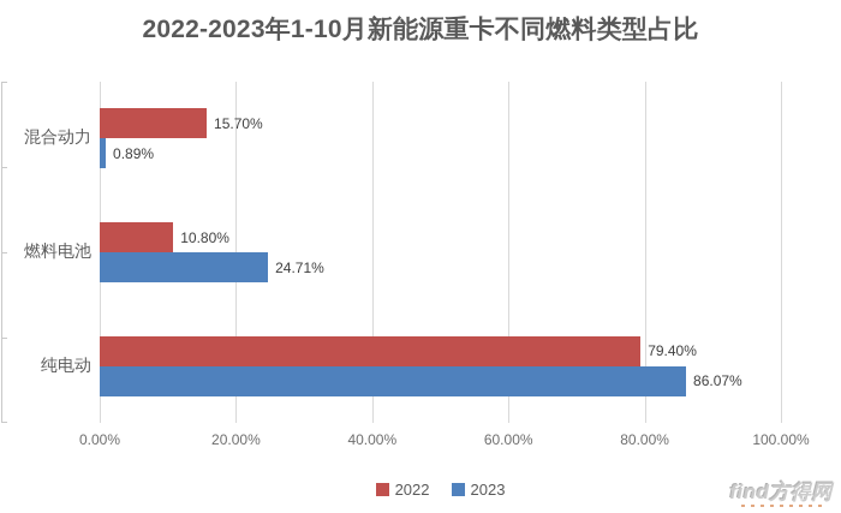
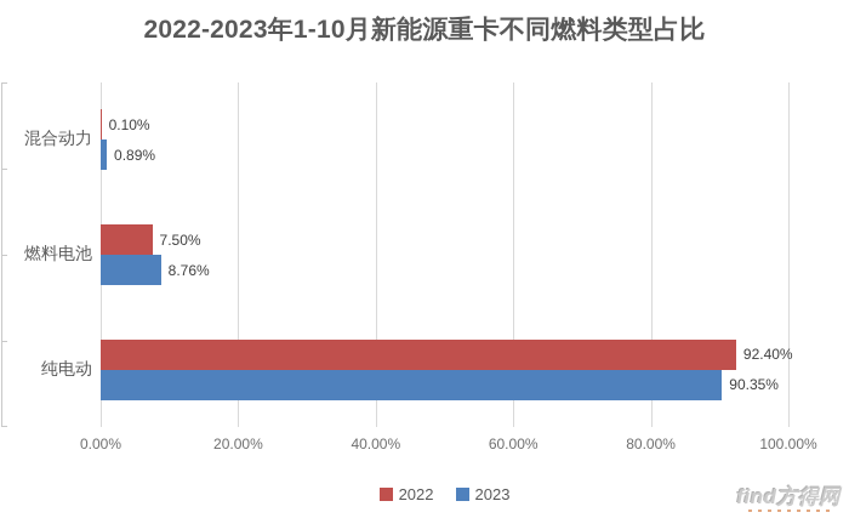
2022/混合动力: 15.70% -> 0.10%
2022/燃料电池: 10.80% -> 7.50%
2023/燃料电池: 24.71% -> 8.76%
2022/纯电动: 79.40% -> 92.40%
2023/纯电动: 86.07% -> 90.35%
